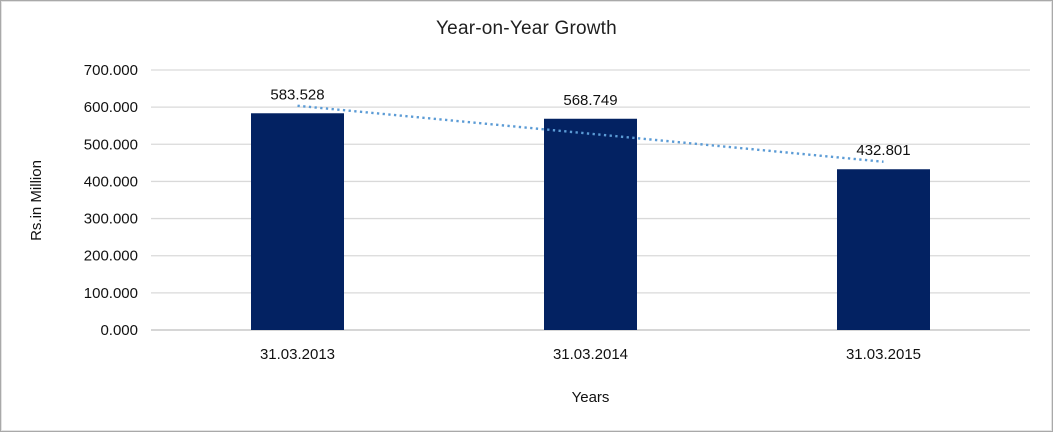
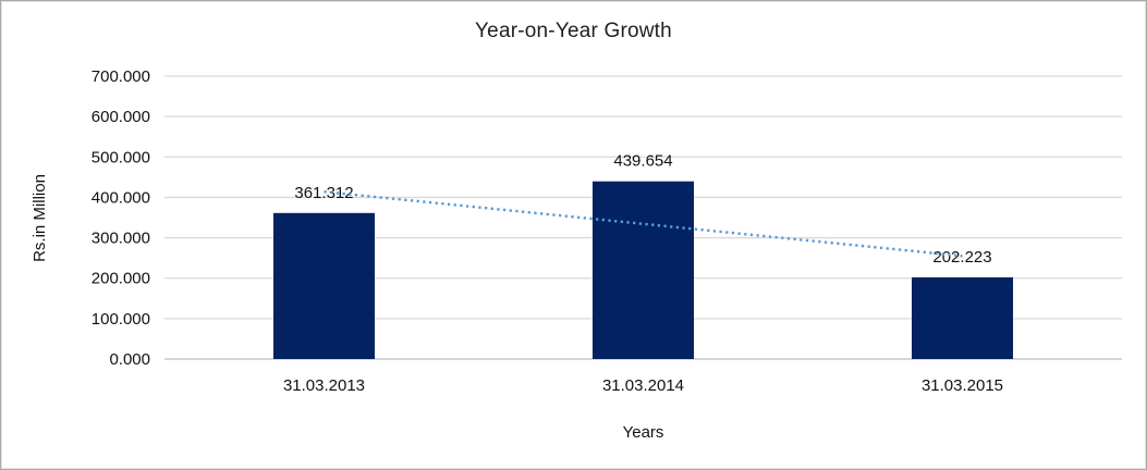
31.03.2013: 583.528 -> 361.312
31.03.2014: 568.749 -> 439.654
31.03.2015: 432.801 -> 202.223
